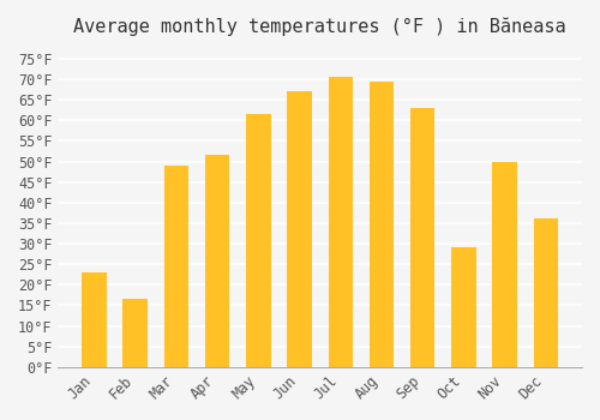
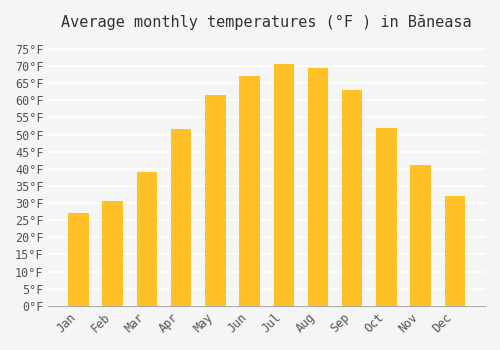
Jan: 23.0°F -> 27.0°F
Feb: 16.5°F -> 30.5°F
Mar: 49.0°F -> 39.0°F
Oct: 29.0°F -> 52.0°F
Nov: 50.0°F -> 41.0°F
Dec: 36.0°F -> 32.0°F
